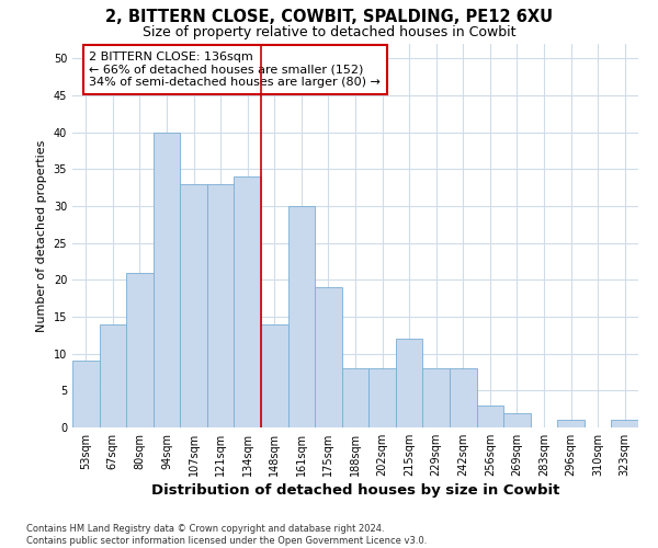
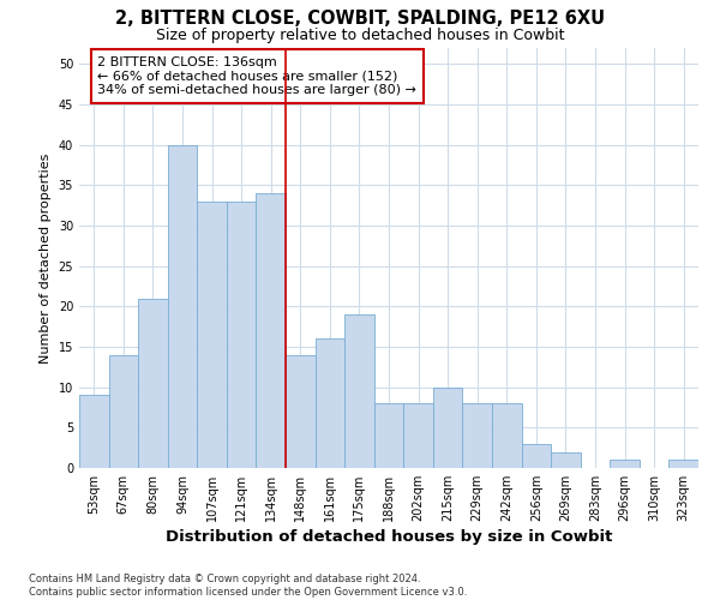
161sqm: 30 -> 16
215sqm: 12 -> 10
